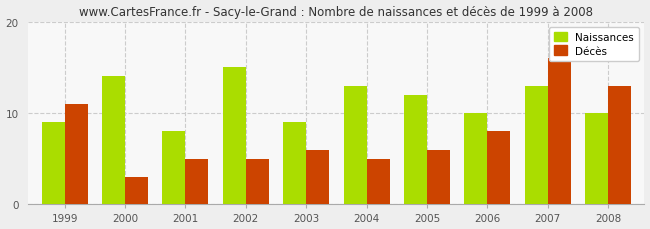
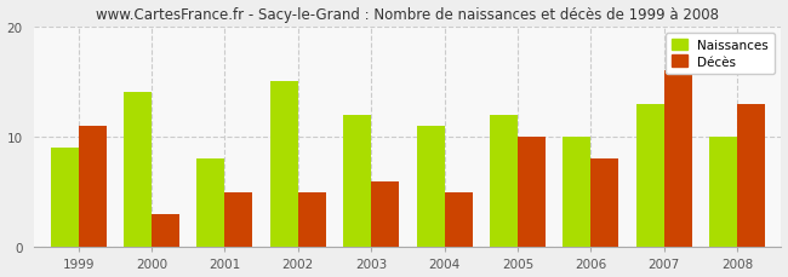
Naissances/2003: 9 -> 12
Naissances/2004: 13 -> 11
Décès/2005: 6 -> 10
